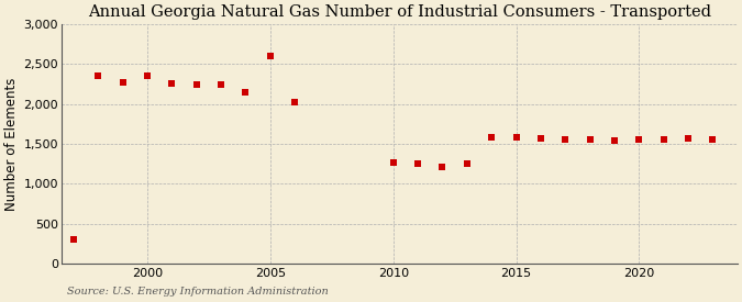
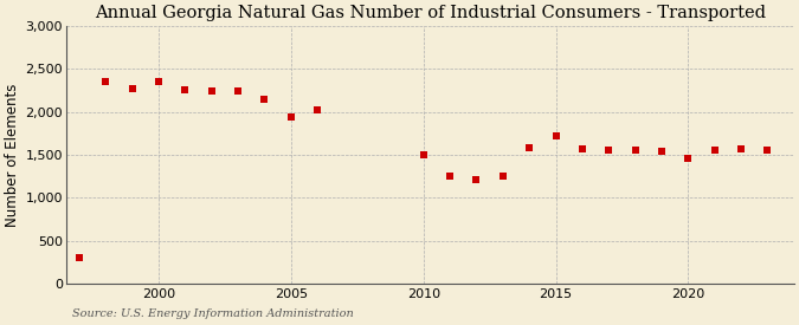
2005: 2,600 -> 1,940
2010: 1,270 -> 1,500
2015: 1,590 -> 1,720
2020: 1,560 -> 1,460
